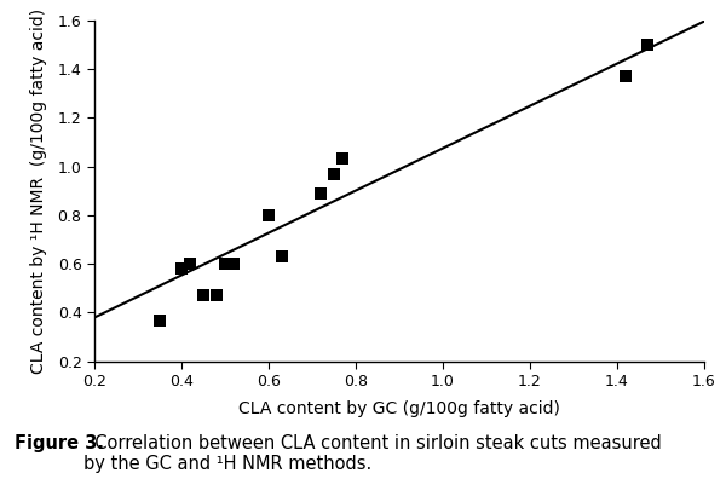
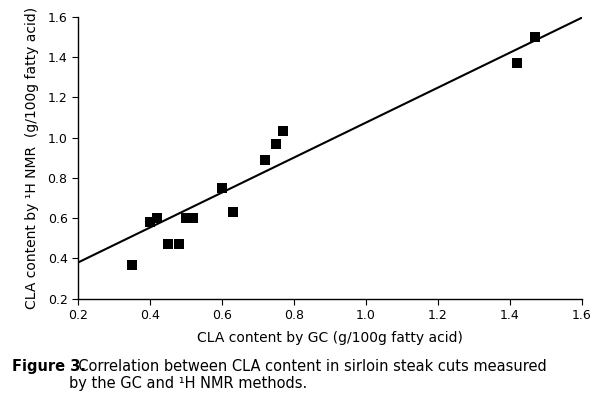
0.6: 0.80 -> 0.75
